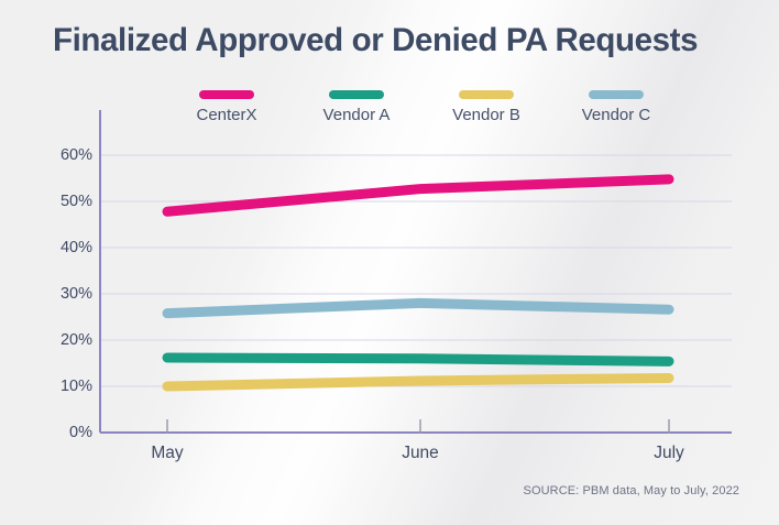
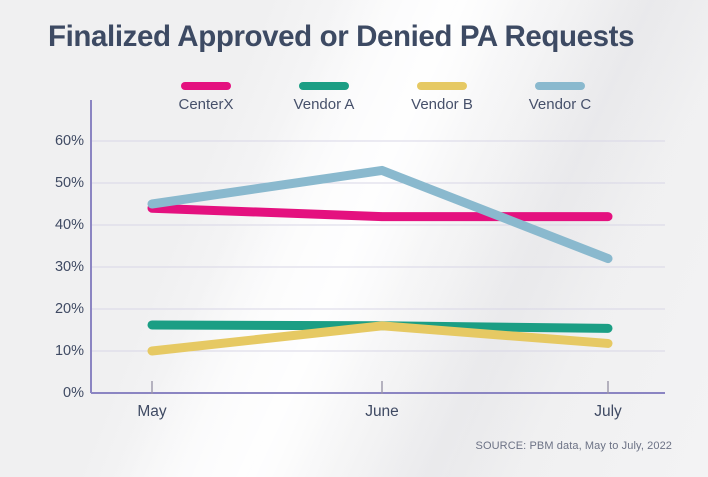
CenterX/May: 48% -> 44%
Vendor C/May: 26% -> 45%
CenterX/June: 53% -> 42%
Vendor B/June: 11% -> 16%
Vendor C/June: 28% -> 53%
CenterX/July: 55% -> 42%
Vendor C/July: 27% -> 32%
